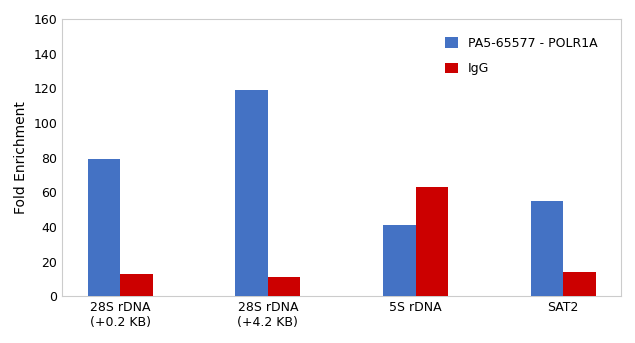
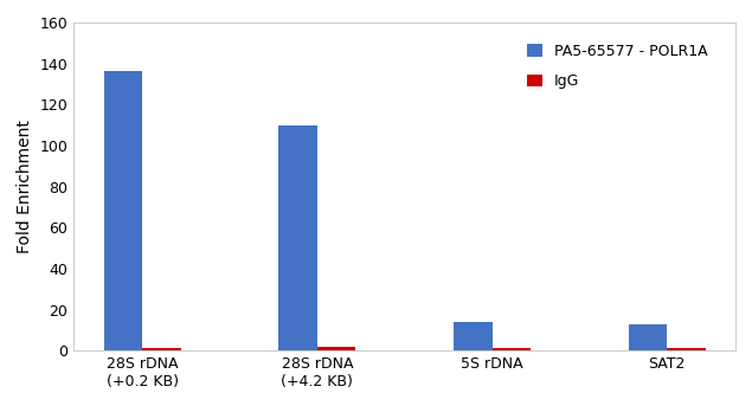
PA5-65577 - POLR1A/28S rDNA (+0.2 KB): 79 -> 136
IgG/28S rDNA (+0.2 KB): 13 -> 2
PA5-65577 - POLR1A/28S rDNA (+4.2 KB): 119 -> 110
IgG/28S rDNA (+4.2 KB): 11 -> 2
PA5-65577 - POLR1A/5S rDNA: 41 -> 14
IgG/5S rDNA: 63 -> 2
PA5-65577 - POLR1A/SAT2: 55 -> 13
IgG/SAT2: 14 -> 2
